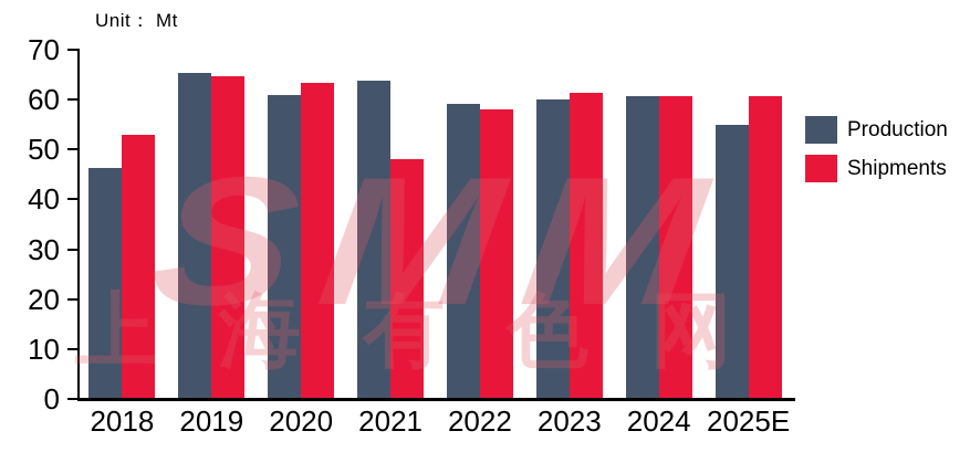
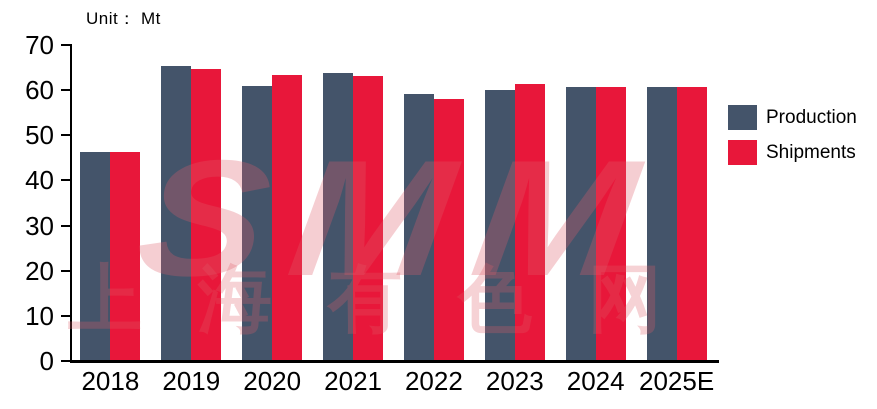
Shipments/2018: 53 -> 46
Shipments/2021: 48 -> 63
Production/2025E: 55 -> 61
